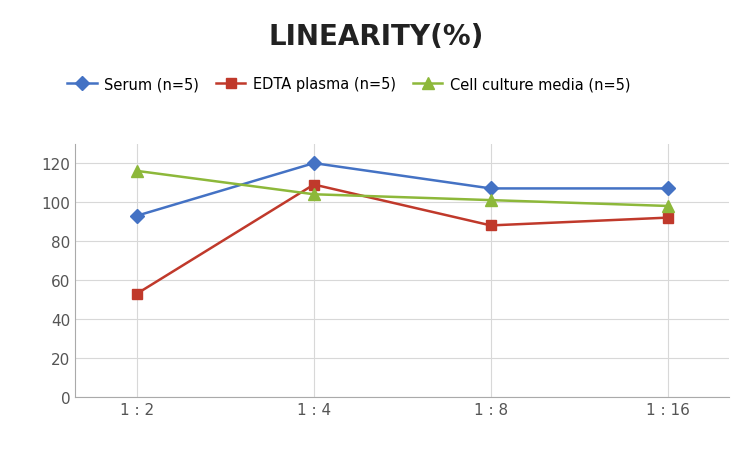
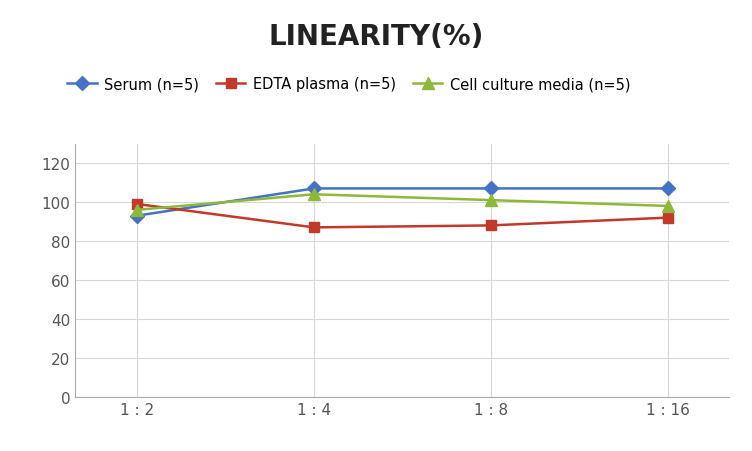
EDTA plasma (n=5)/1 : 2: 53 -> 99
Cell culture media (n=5)/1 : 2: 116 -> 96
Serum (n=5)/1 : 4: 120 -> 107
EDTA plasma (n=5)/1 : 4: 109 -> 87
